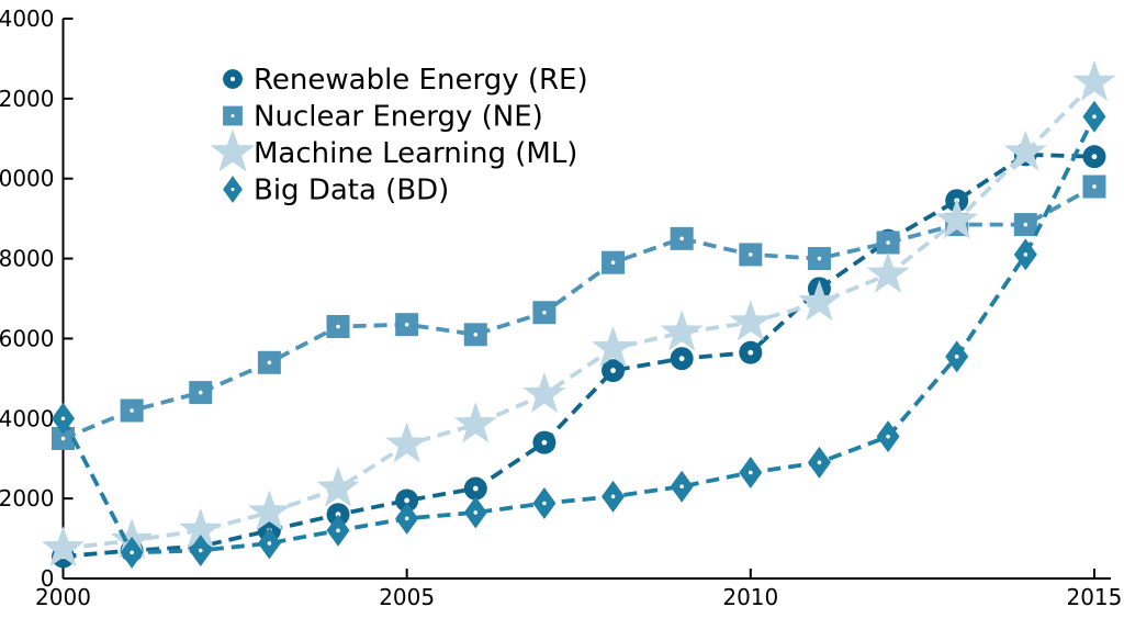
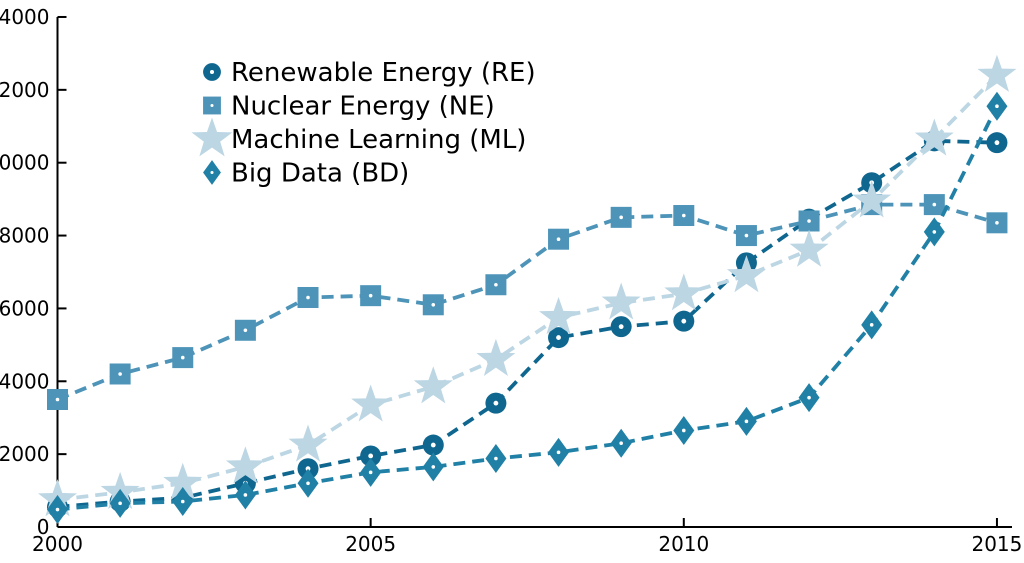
Big Data (BD)/2000: 4000 -> 500
Nuclear Energy (NE)/2010: 8100 -> 8600
Nuclear Energy (NE)/2015: 9800 -> 8400
